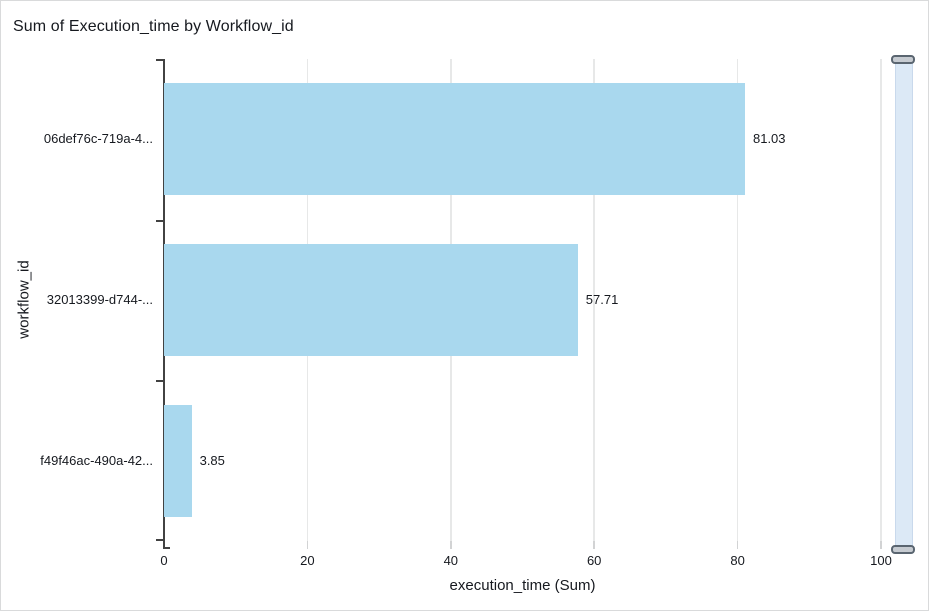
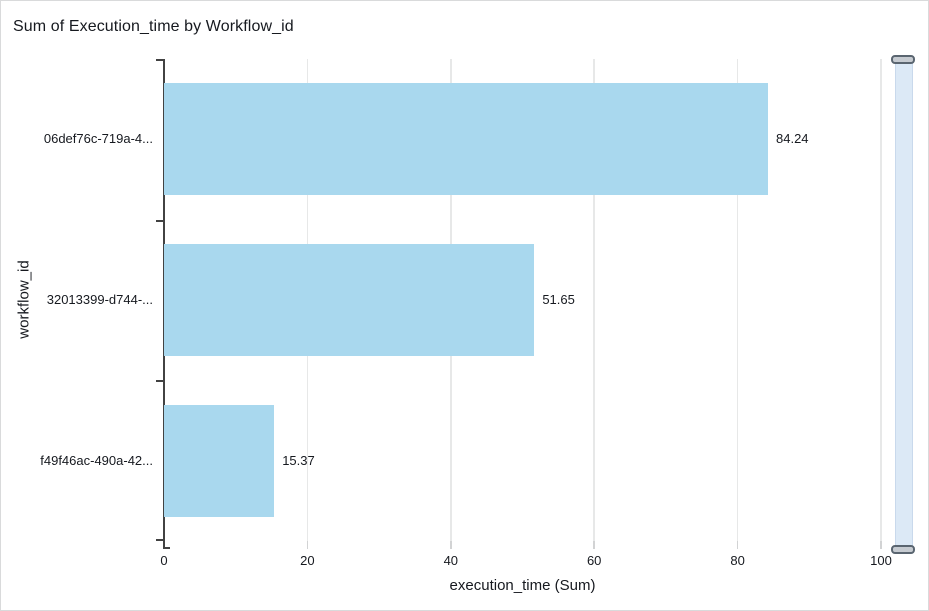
06def76c-719a-4...: 81.03 -> 84.24
32013399-d744-...: 57.71 -> 51.65
f49f46ac-490a-42...: 3.85 -> 15.37
